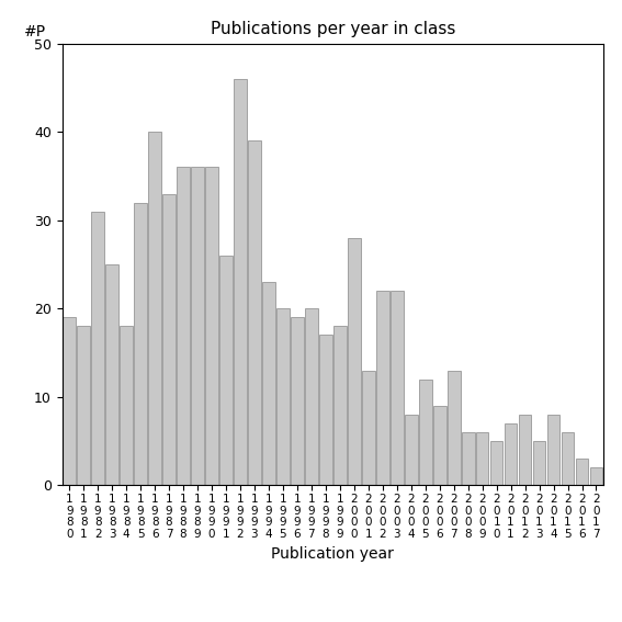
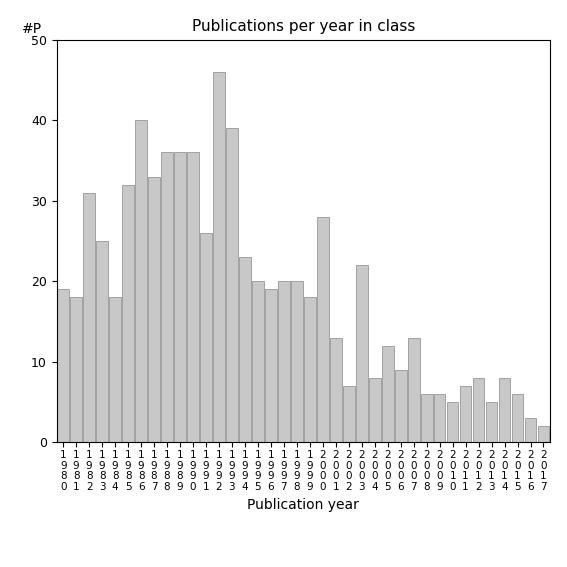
1 9 9 8: 17 -> 20
2 0 0 2: 22 -> 7
